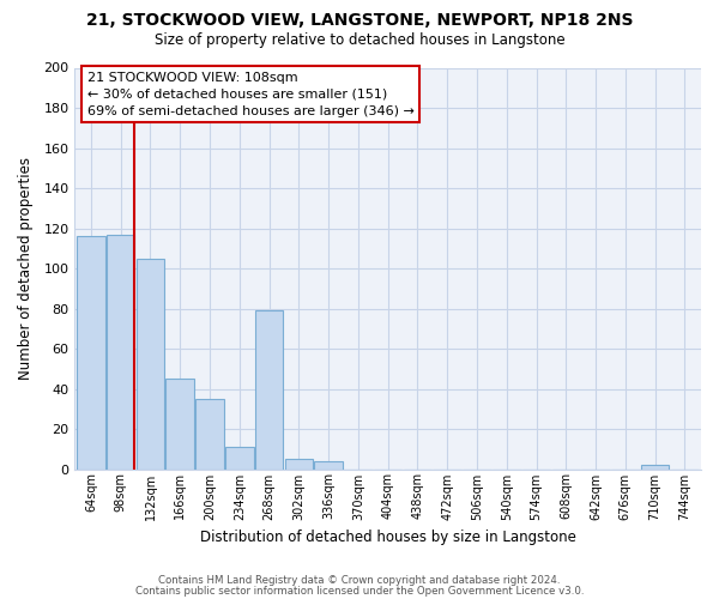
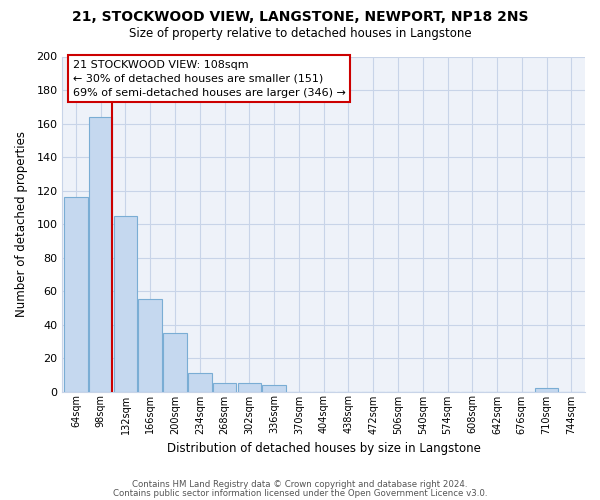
98sqm: 117 -> 164
166sqm: 45 -> 55
268sqm: 79 -> 5
